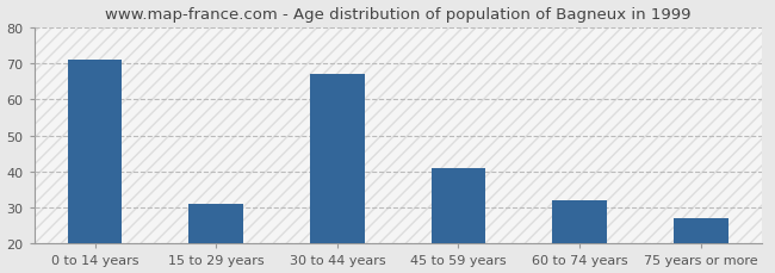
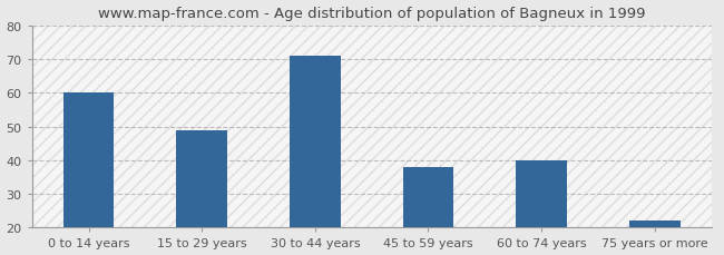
0 to 14 years: 71 -> 60
15 to 29 years: 31 -> 49
30 to 44 years: 67 -> 71
45 to 59 years: 41 -> 38
60 to 74 years: 32 -> 40
75 years or more: 27 -> 22
